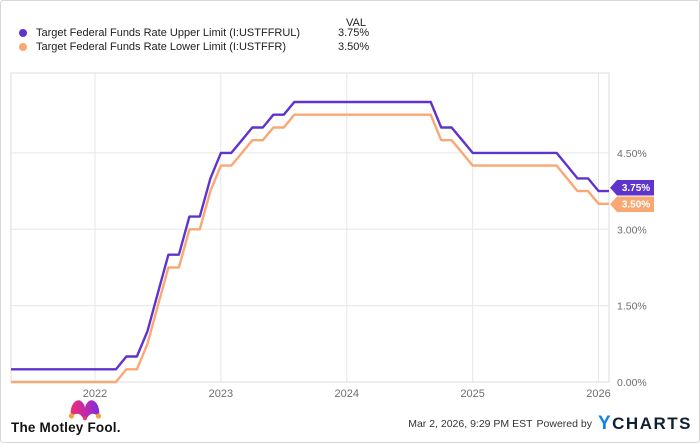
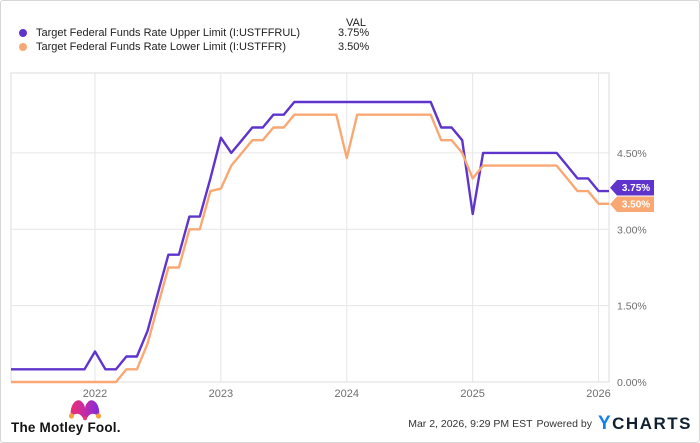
Target Federal Funds Rate Upper Limit (I:USTFFRUL)/2022: 0.2% -> 0.6%
Target Federal Funds Rate Upper Limit (I:USTFFRUL)/2023: 4.5% -> 4.8%
Target Federal Funds Rate Lower Limit (I:USTFFR)/2023: 4.2% -> 3.8%
Target Federal Funds Rate Lower Limit (I:USTFFR)/2024: 5.2% -> 4.4%
Target Federal Funds Rate Upper Limit (I:USTFFRUL)/2025: 4.5% -> 3.3%
Target Federal Funds Rate Lower Limit (I:USTFFR)/2025: 4.2% -> 4.0%
